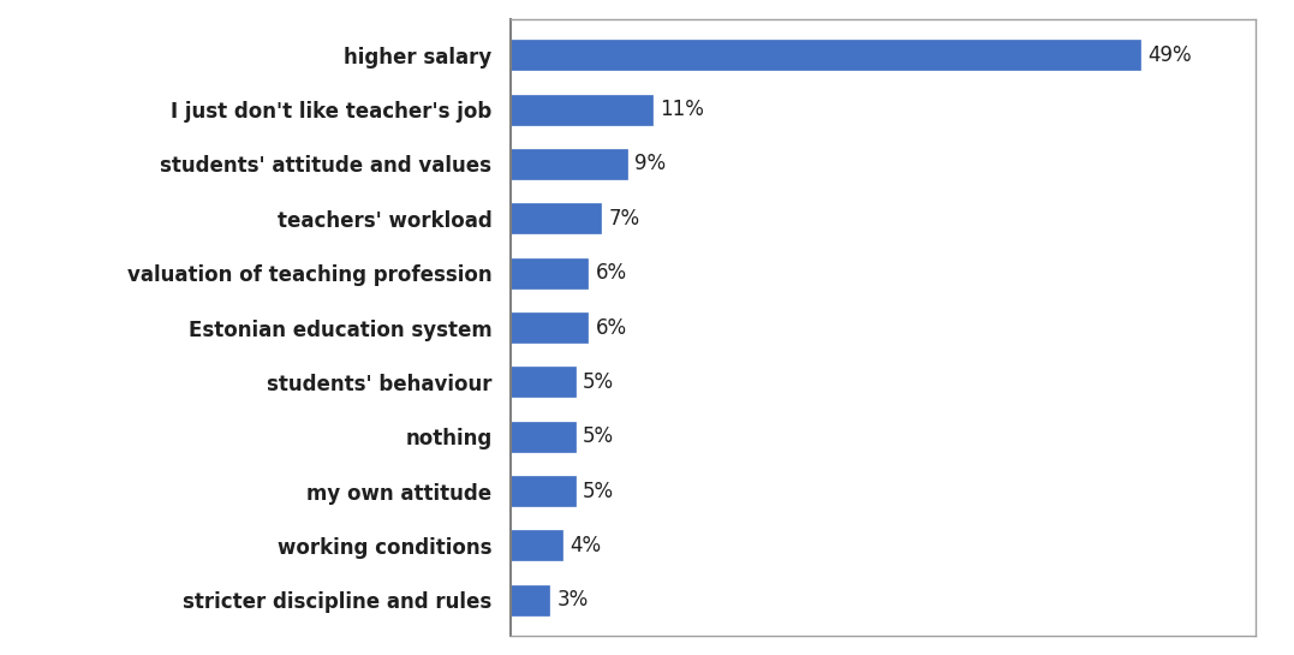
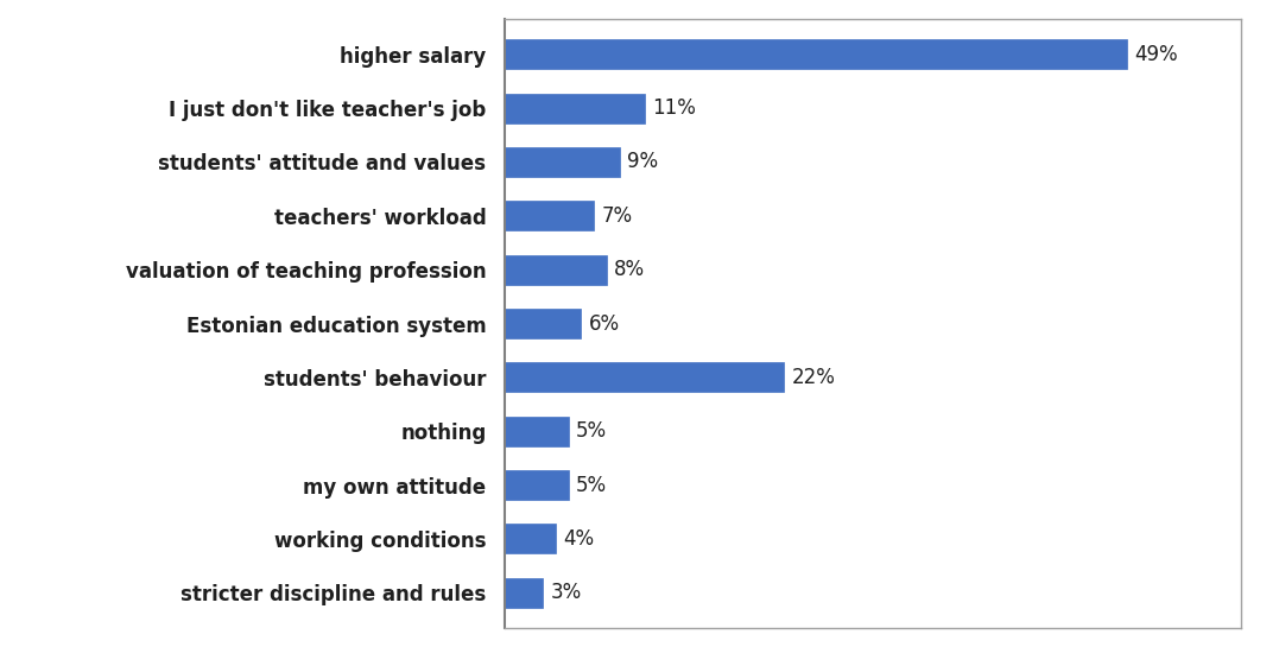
valuation of teaching profession: 6% -> 8%
students' behaviour: 5% -> 22%
